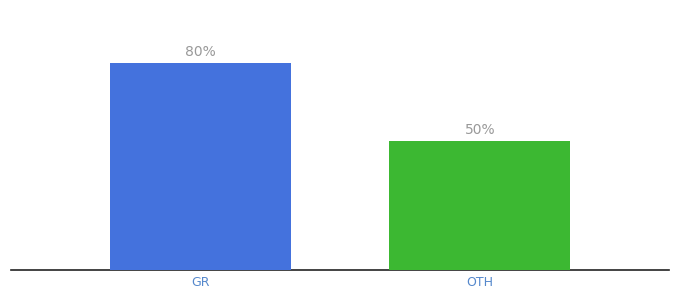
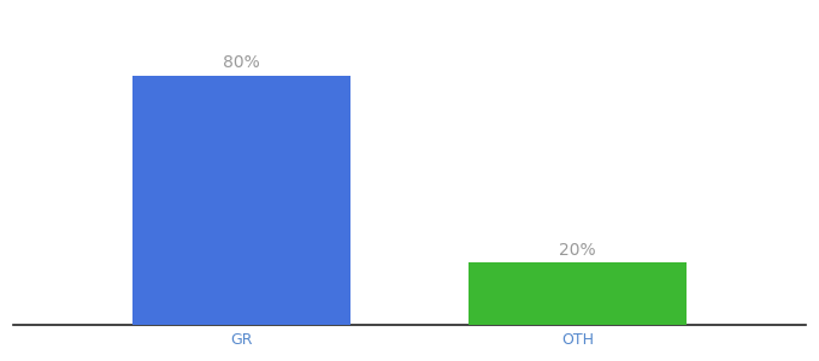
OTH: 50% -> 20%
